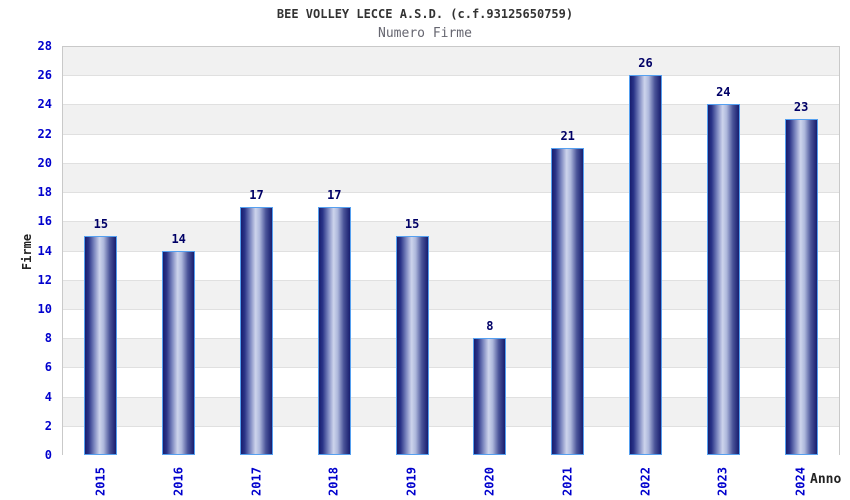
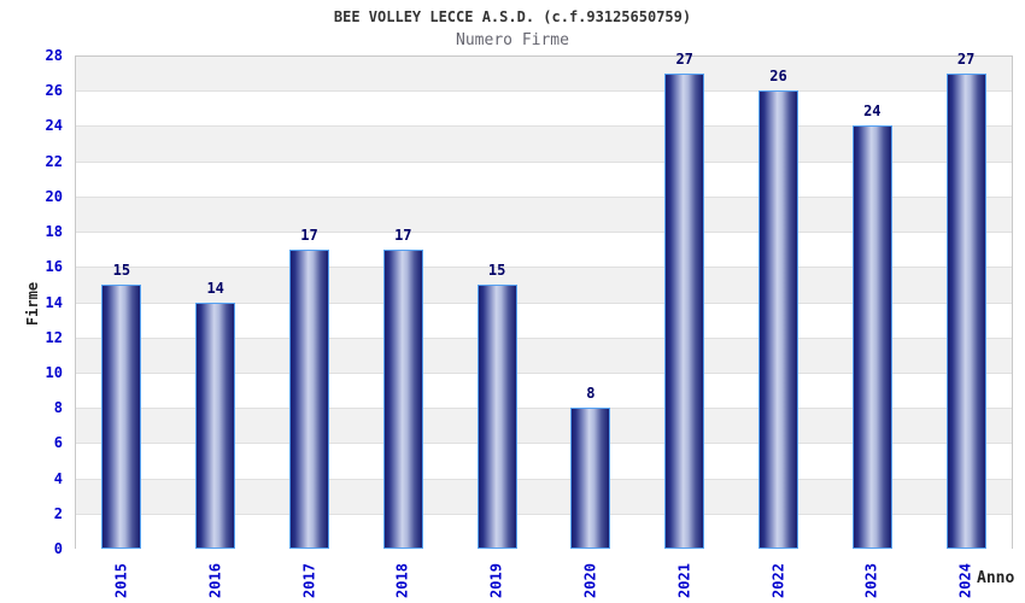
2021: 21 -> 27
2024: 23 -> 27
